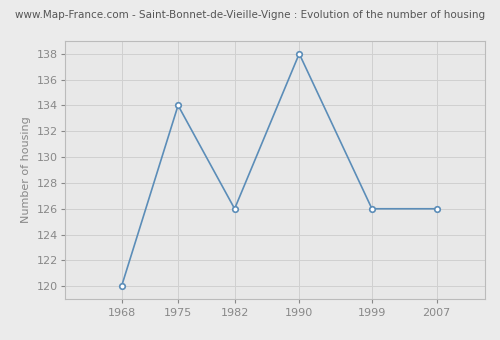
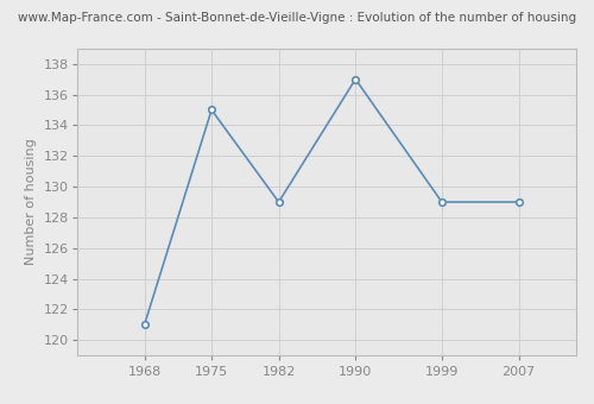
1968: 120 -> 121
1975: 134 -> 135
1982: 126 -> 129
1990: 138 -> 137
1999: 126 -> 129
2007: 126 -> 129
